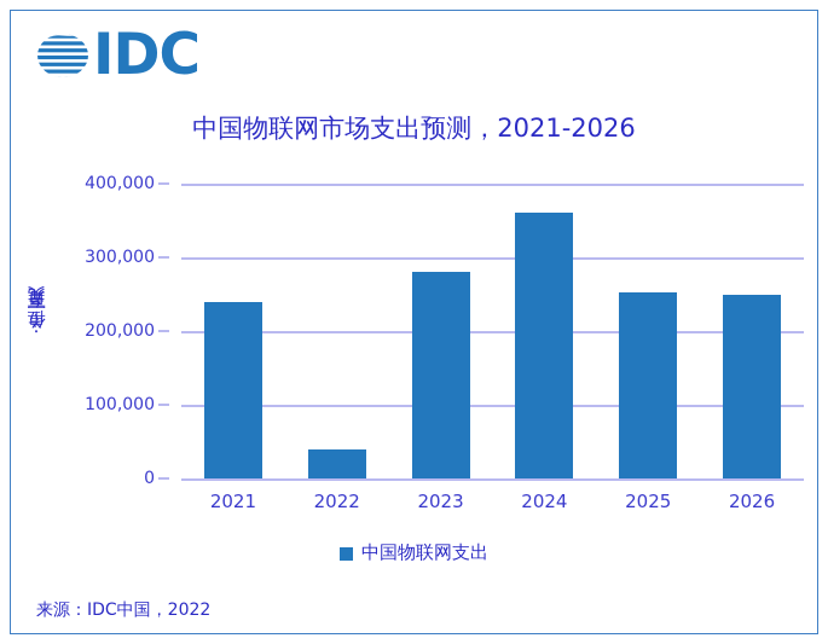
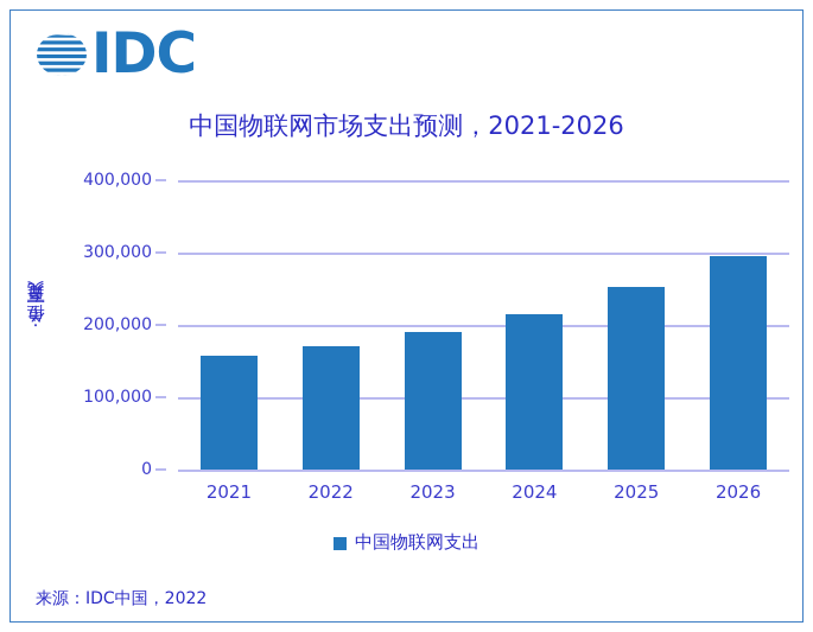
2021: 240000 -> 160000
2022: 40000 -> 170000
2023: 280000 -> 190000
2024: 360000 -> 220000
2026: 250000 -> 300000
